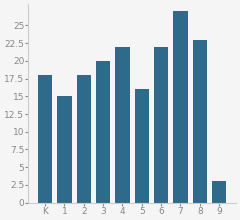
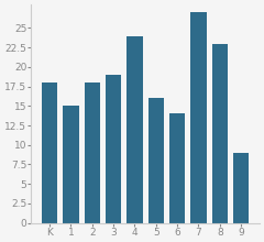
3: 20 -> 19
4: 22 -> 24
6: 22 -> 14
9: 3 -> 9
